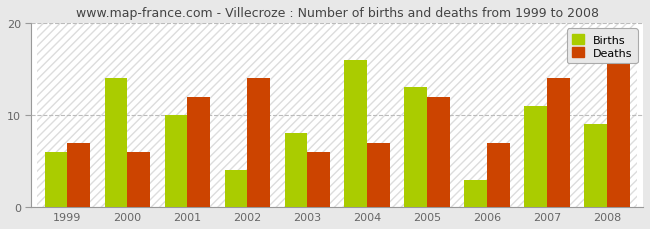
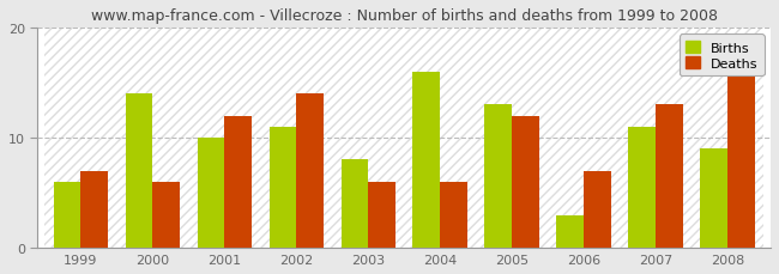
Births/2002: 4 -> 11
Deaths/2004: 7 -> 6
Deaths/2007: 14 -> 13
